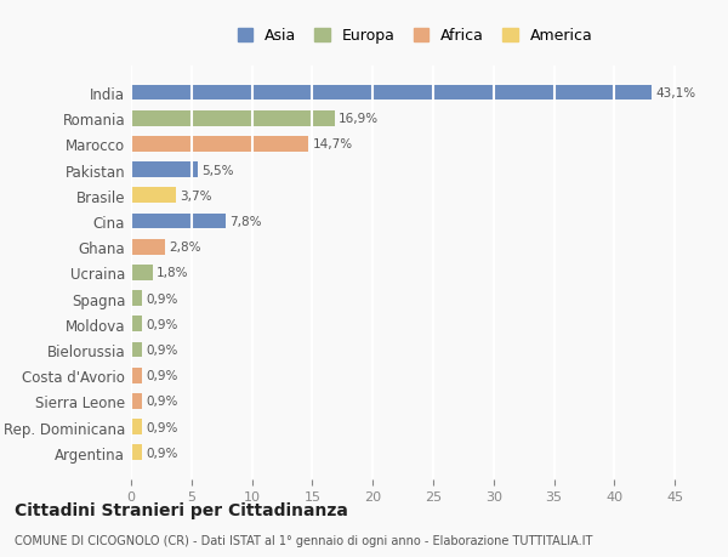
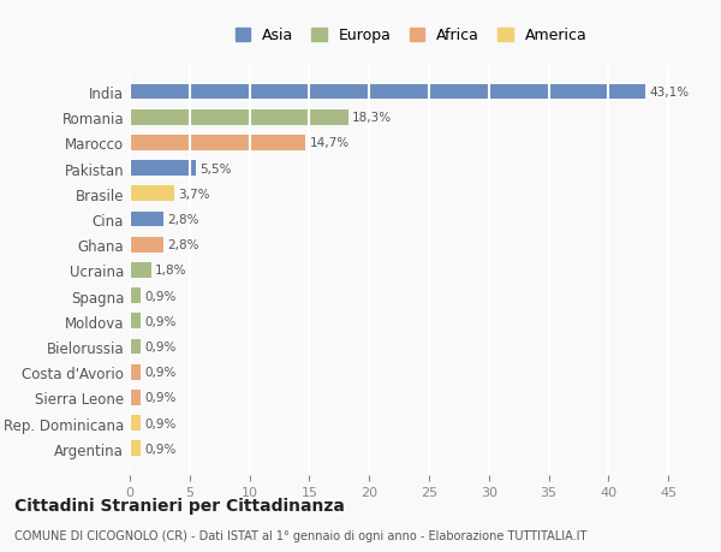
Romania: 16,9% -> 18,3%
Cina: 7,8% -> 2,8%
